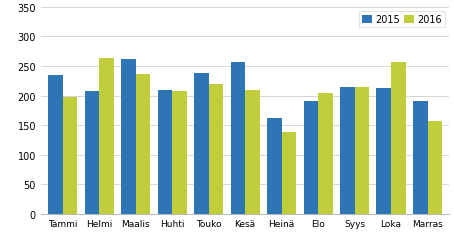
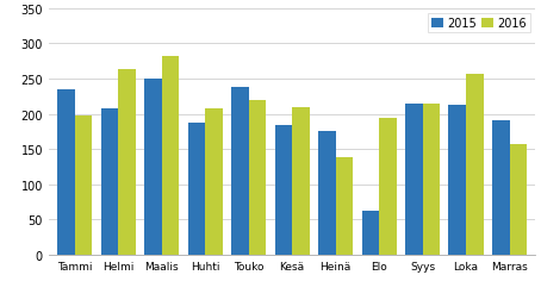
2015/Maalis: 262 -> 250
2016/Maalis: 236 -> 282
2015/Huhti: 209 -> 188
2015/Kesä: 256 -> 184
2015/Heinä: 162 -> 176
2015/Elo: 191 -> 62
2016/Elo: 205 -> 194
